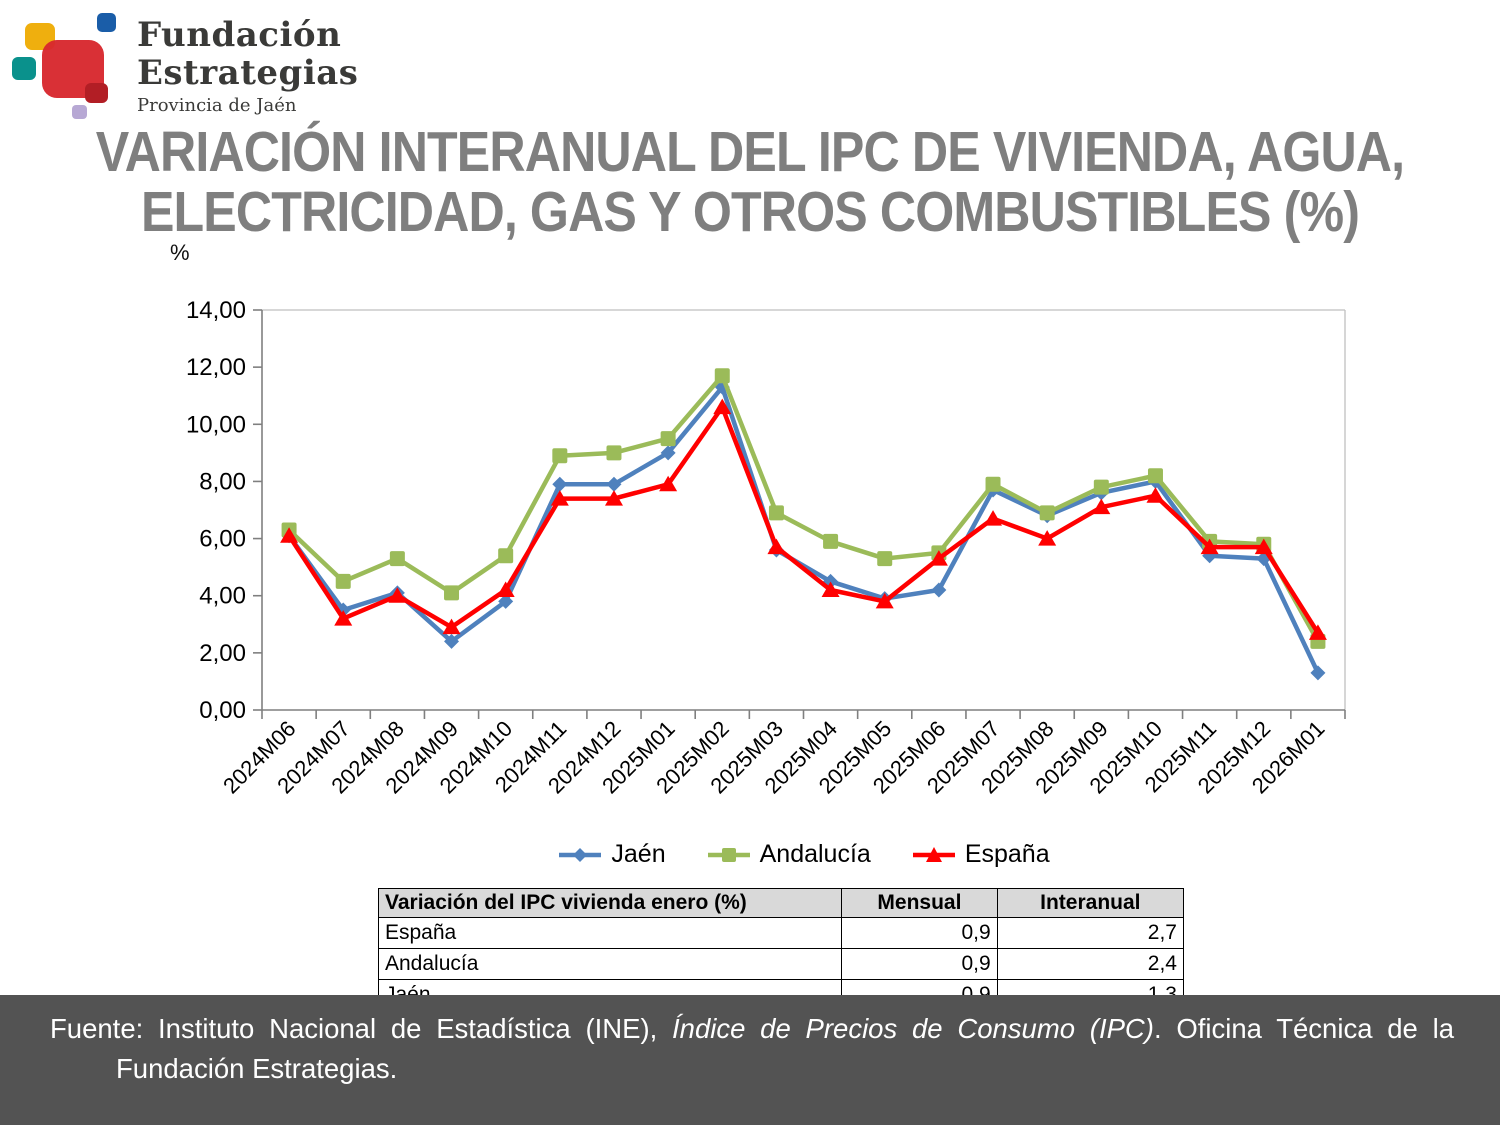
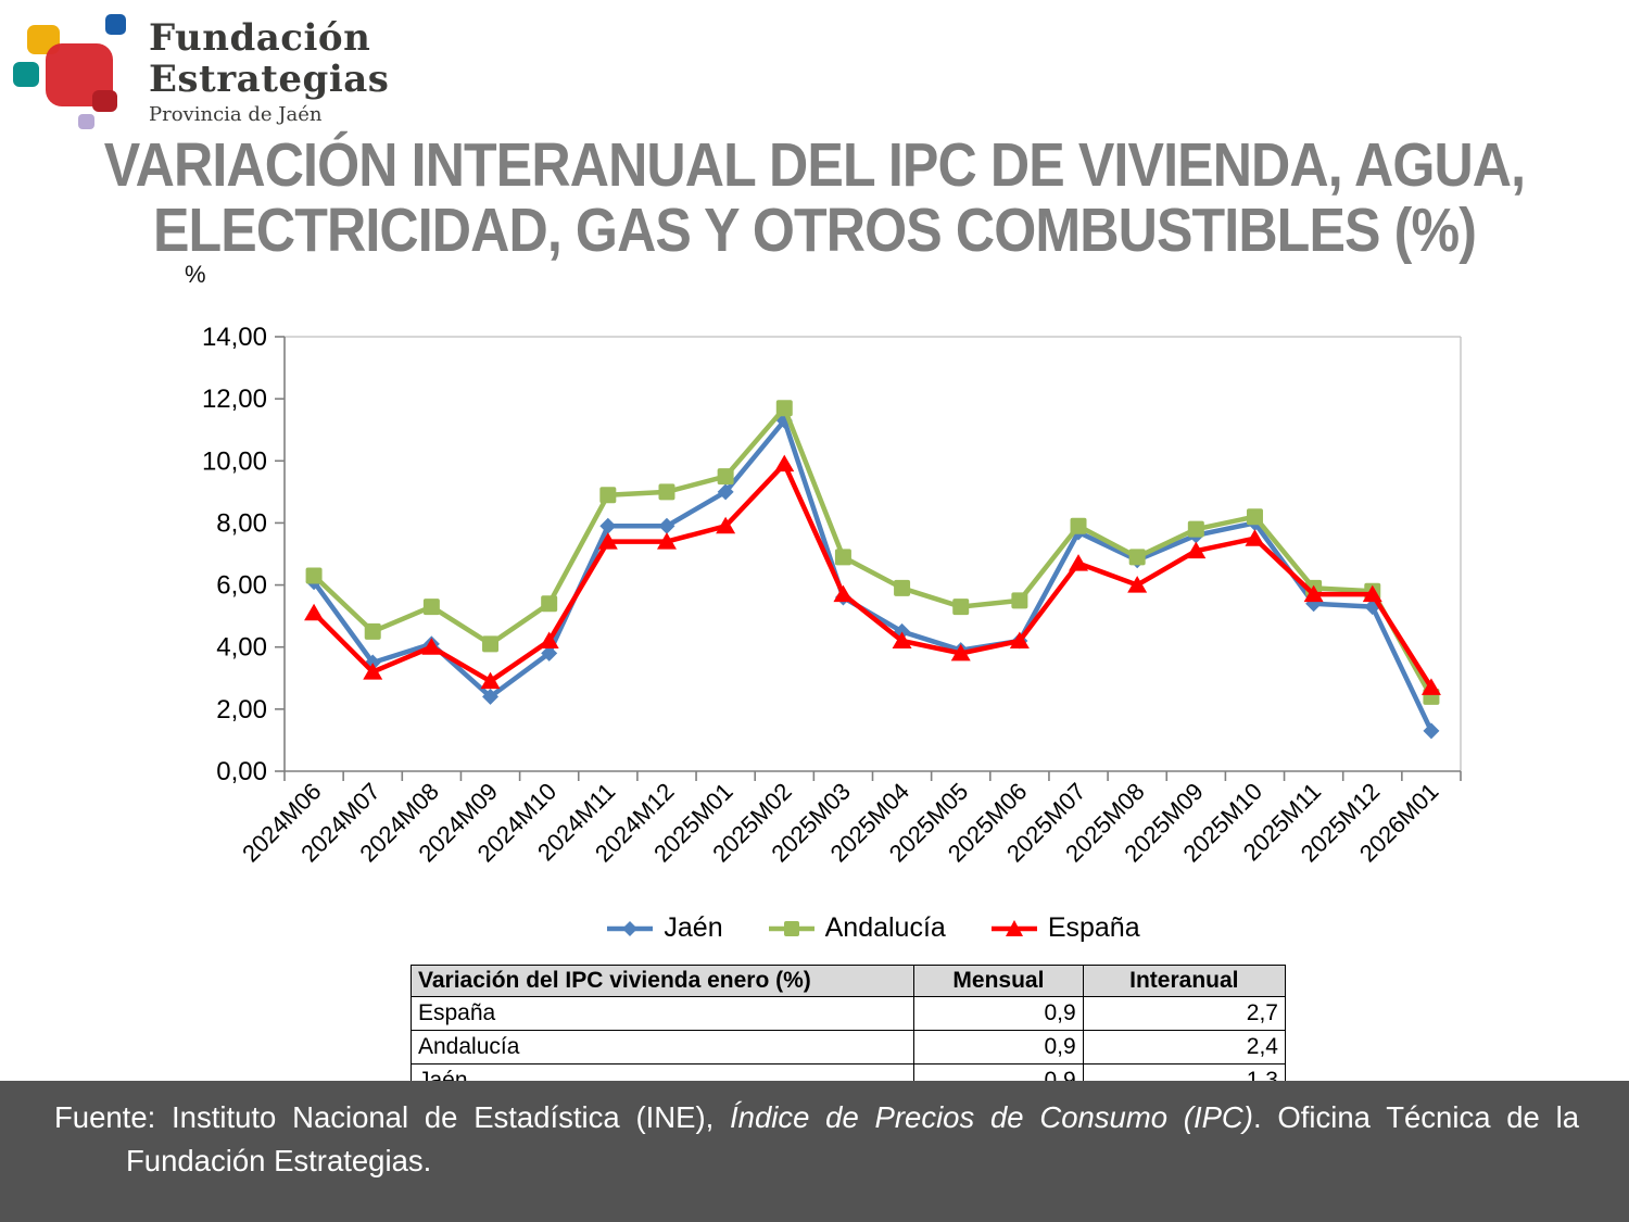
España/2024M06: 6,1 -> 5,1
España/2025M02: 10,6 -> 9,9
España/2025M06: 5,3 -> 4,2
